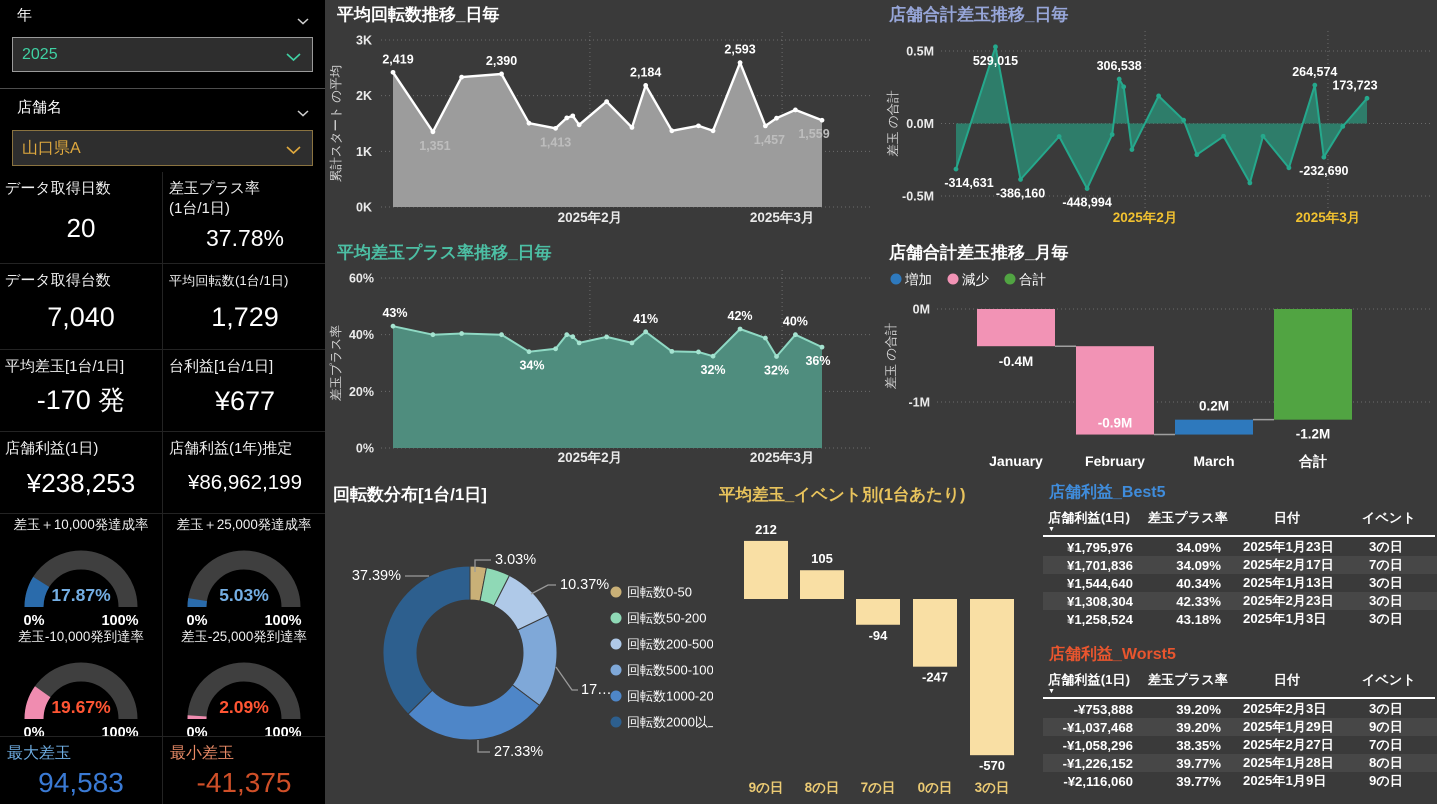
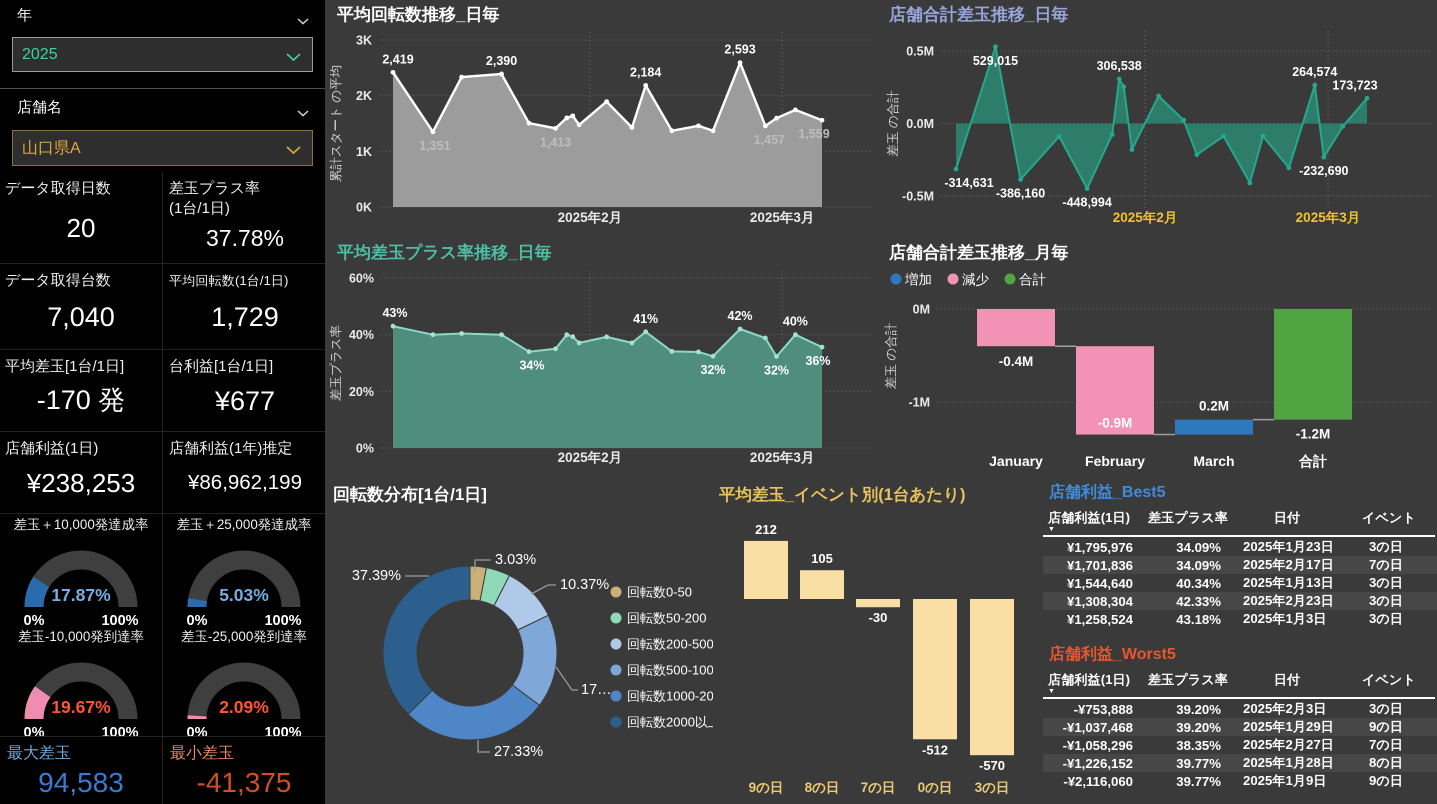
平均差玉_イベント別(1台あたり)/7の日: -94 -> -30
平均差玉_イベント別(1台あたり)/0の日: -247 -> -512
